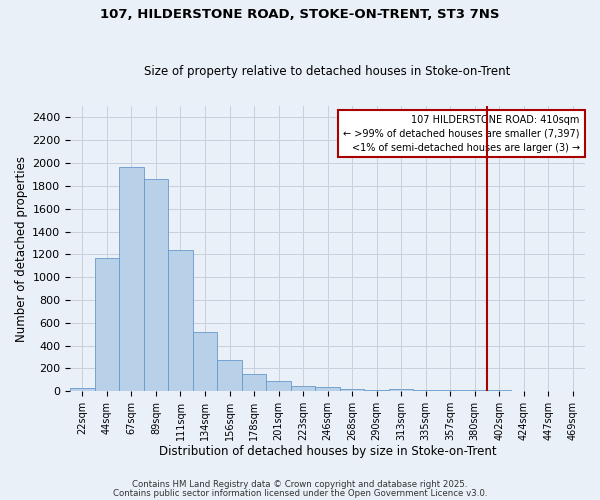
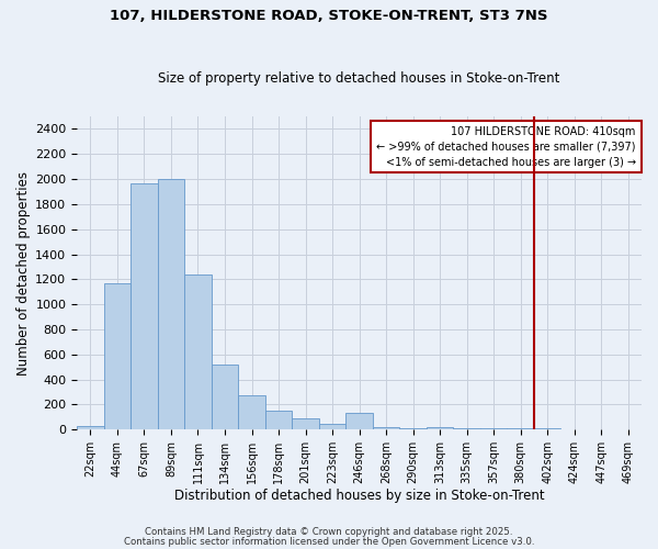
89sqm: 1860 -> 2000
246sqm: 40 -> 130
